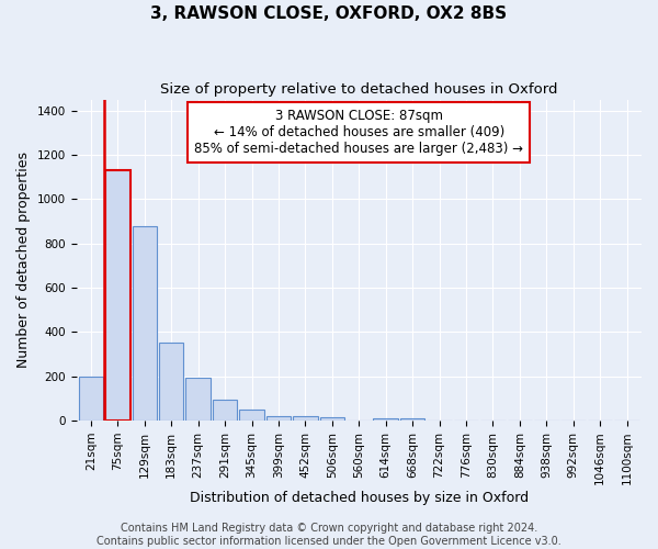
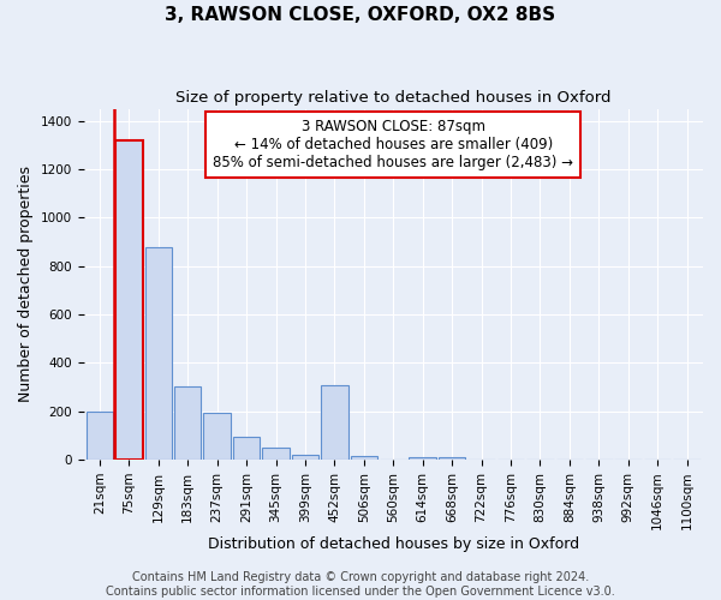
75sqm: 1130 -> 1320
183sqm: 352 -> 305
452sqm: 20 -> 310
